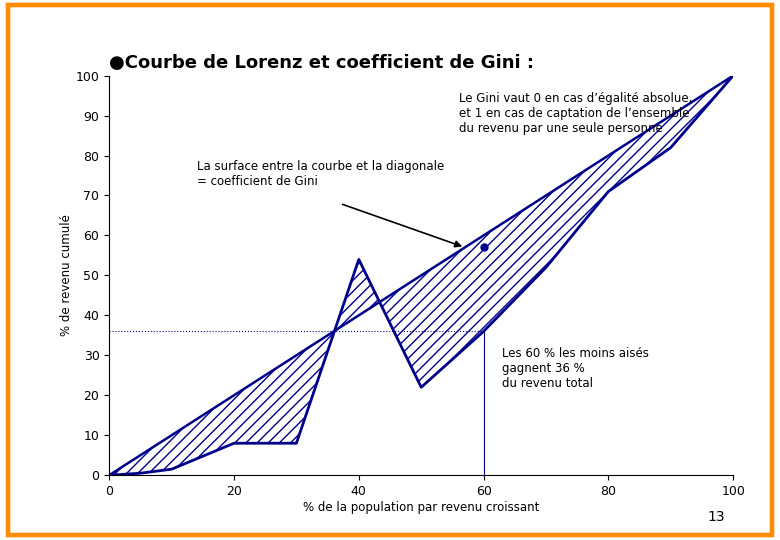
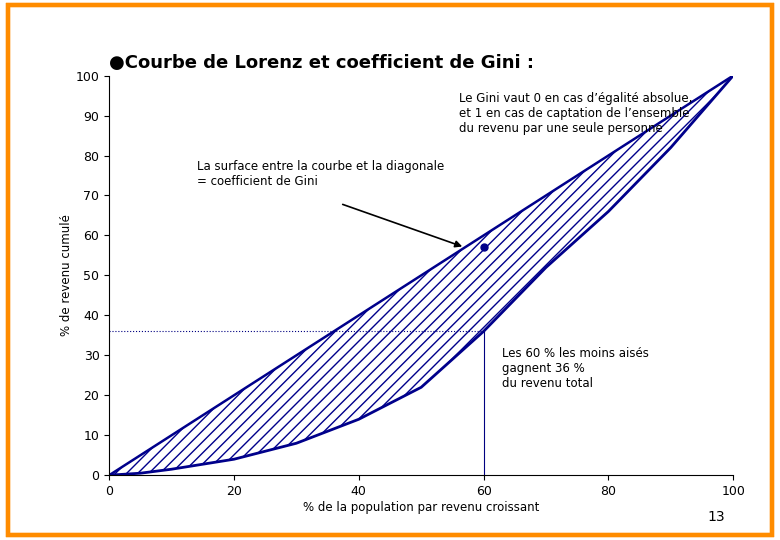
20: 8.0 -> 4.0
40: 54.0 -> 14.0
80: 71.0 -> 66.0
